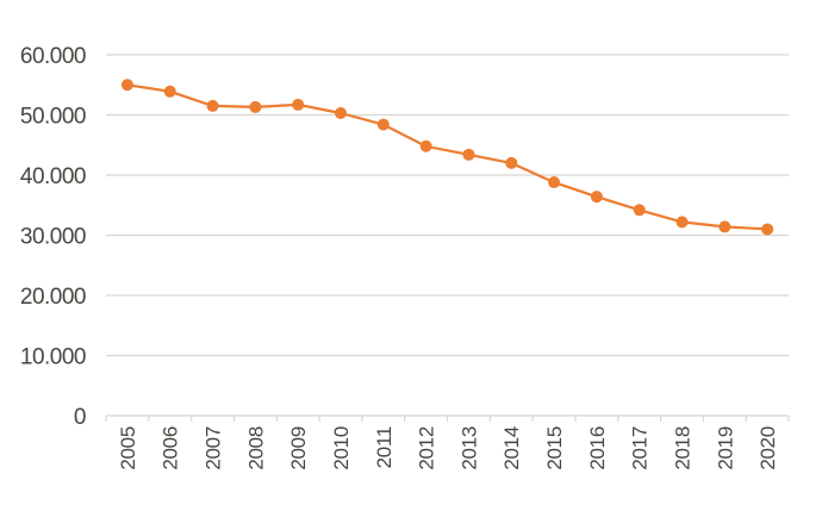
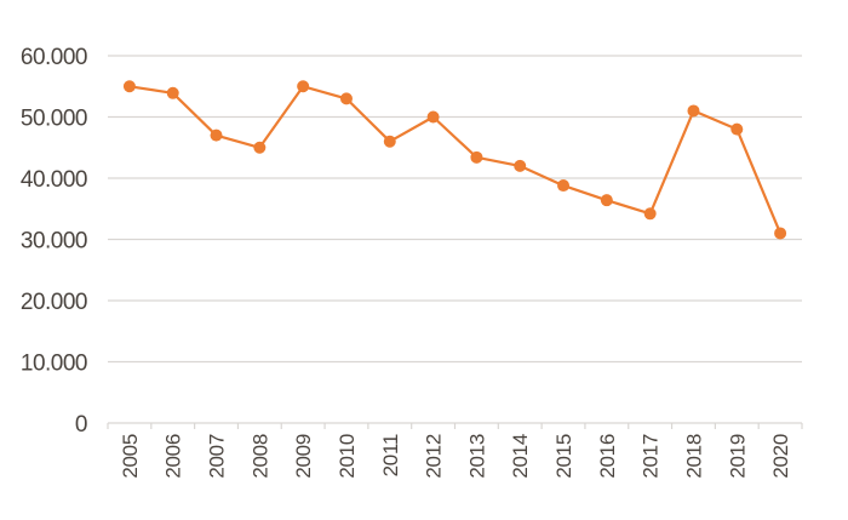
2007: 52000 -> 47000
2008: 51000 -> 45000
2009: 52000 -> 55000
2010: 50000 -> 53000
2011: 48000 -> 46000
2012: 45000 -> 50000
2018: 32000 -> 51000
2019: 31000 -> 48000
